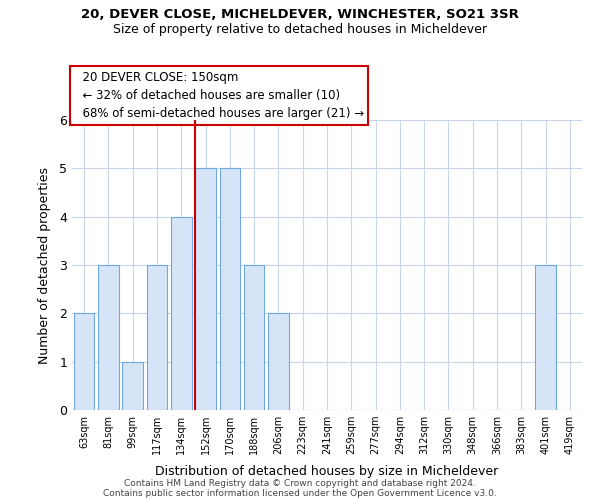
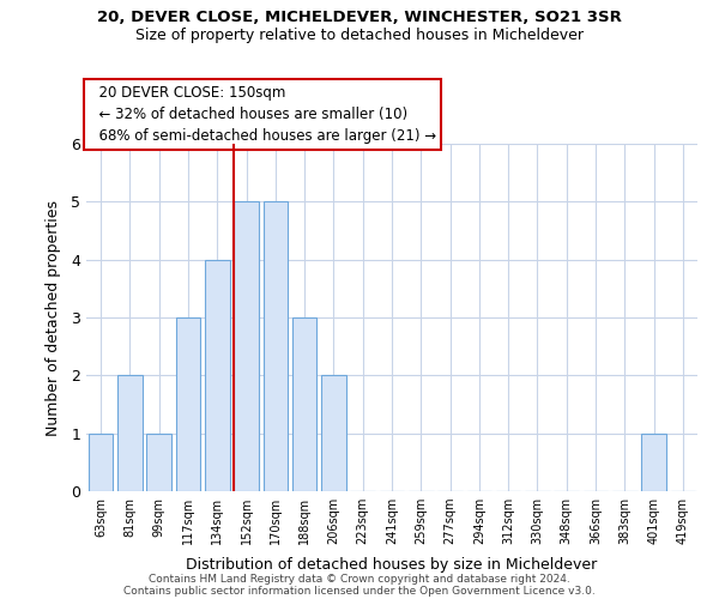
63sqm: 2 -> 1
81sqm: 3 -> 2
401sqm: 3 -> 1
